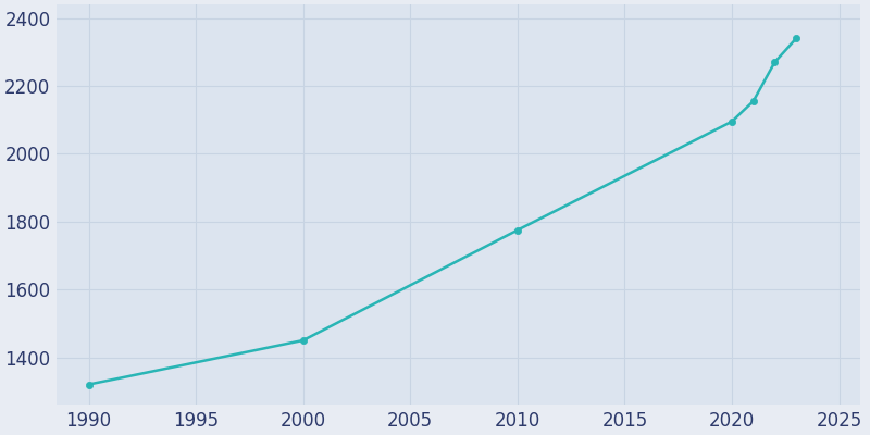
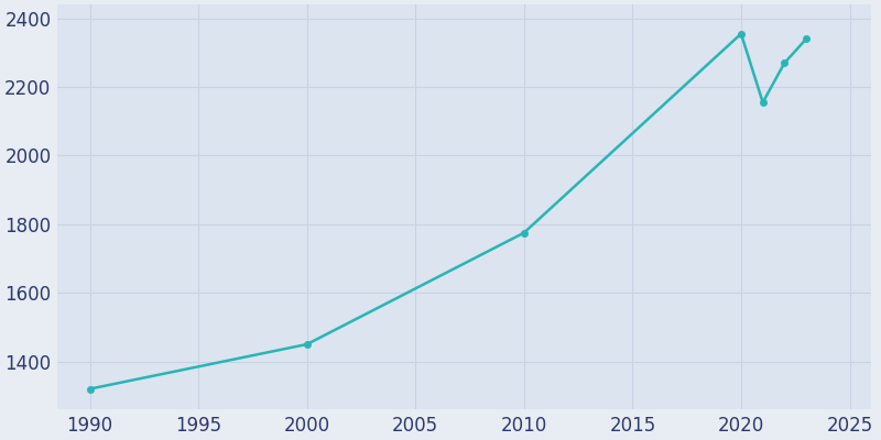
2020: 2095 -> 2355
